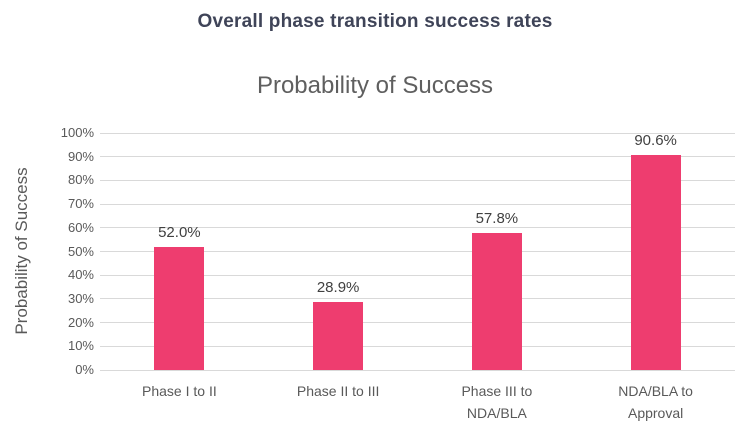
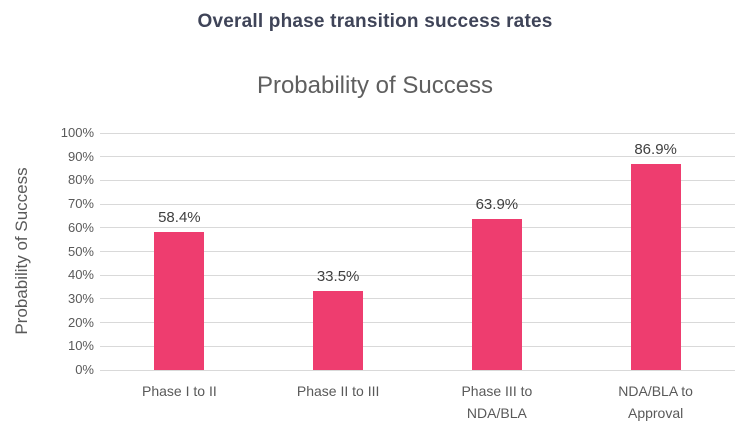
Phase I to II: 52.0% -> 58.4%
Phase II to III: 28.9% -> 33.5%
Phase III to NDA/BLA: 57.8% -> 63.9%
NDA/BLA to Approval: 90.6% -> 86.9%
